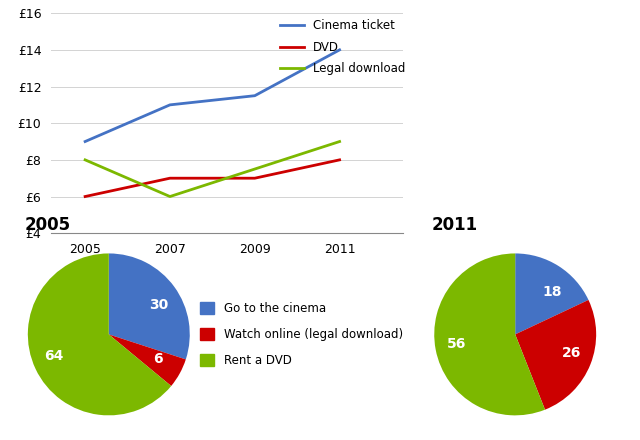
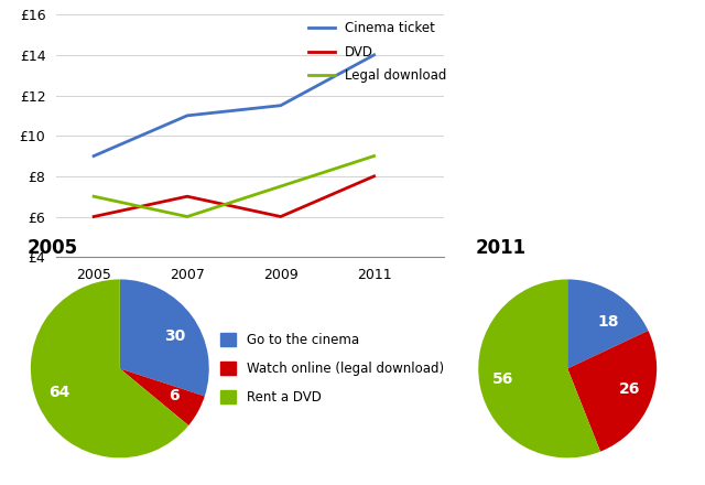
Legal download/2005: £8.0 -> £7.0
DVD/2009: £7 -> £6
